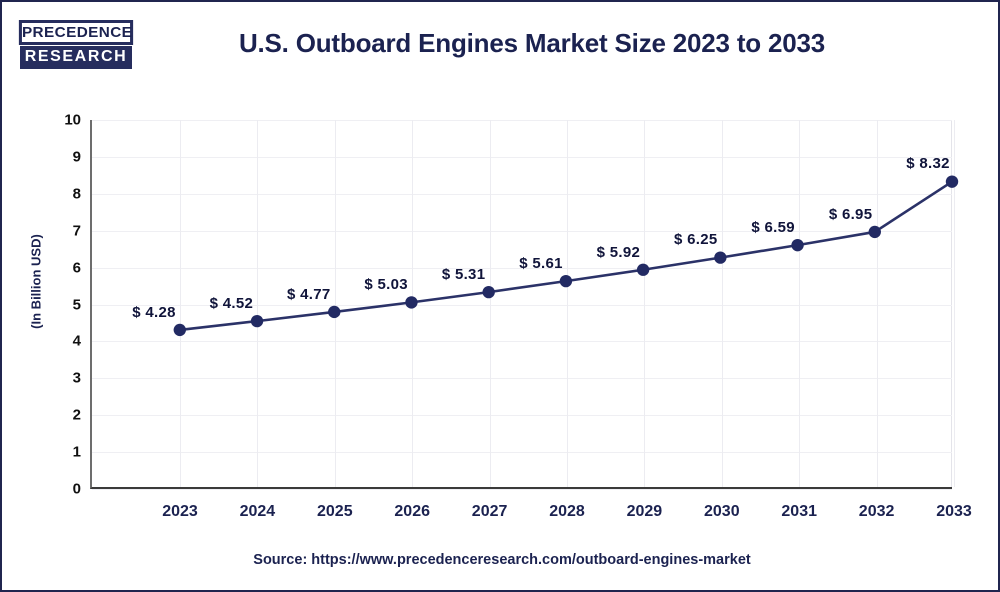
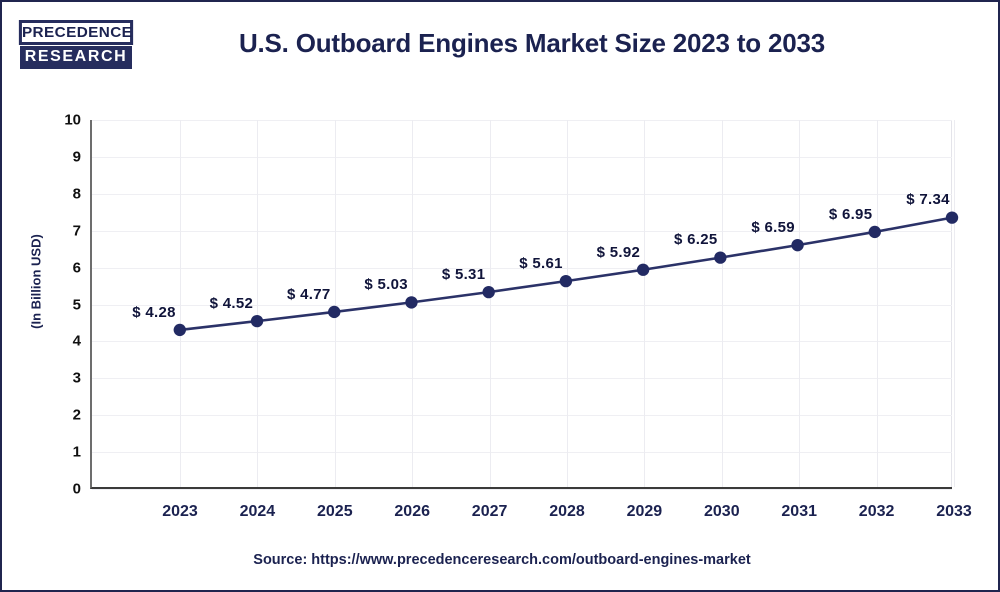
2033: 8.32 -> 7.34
